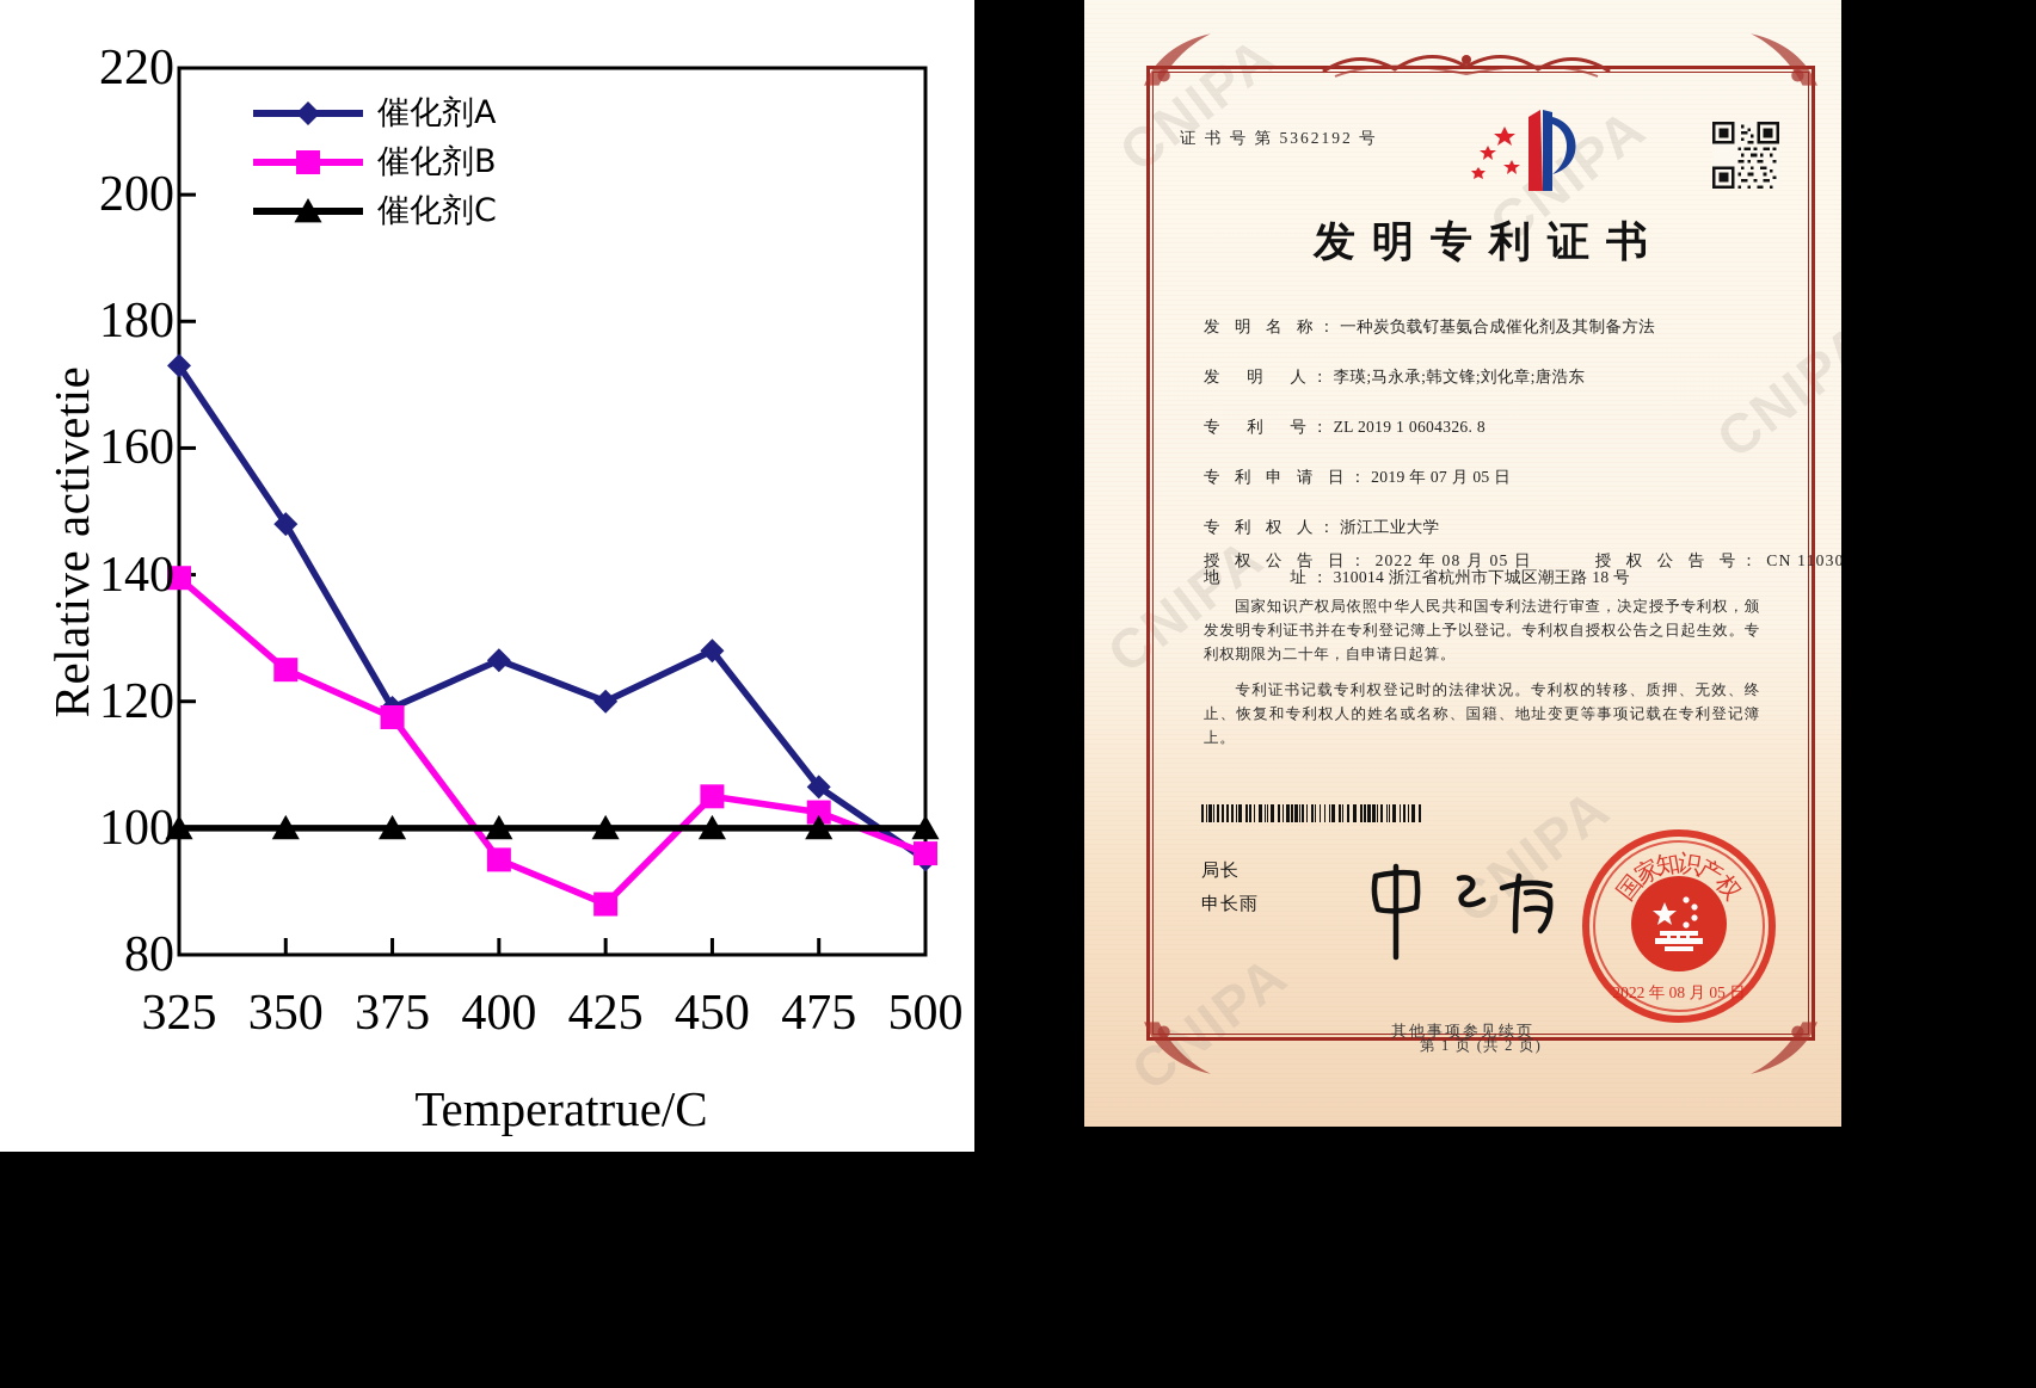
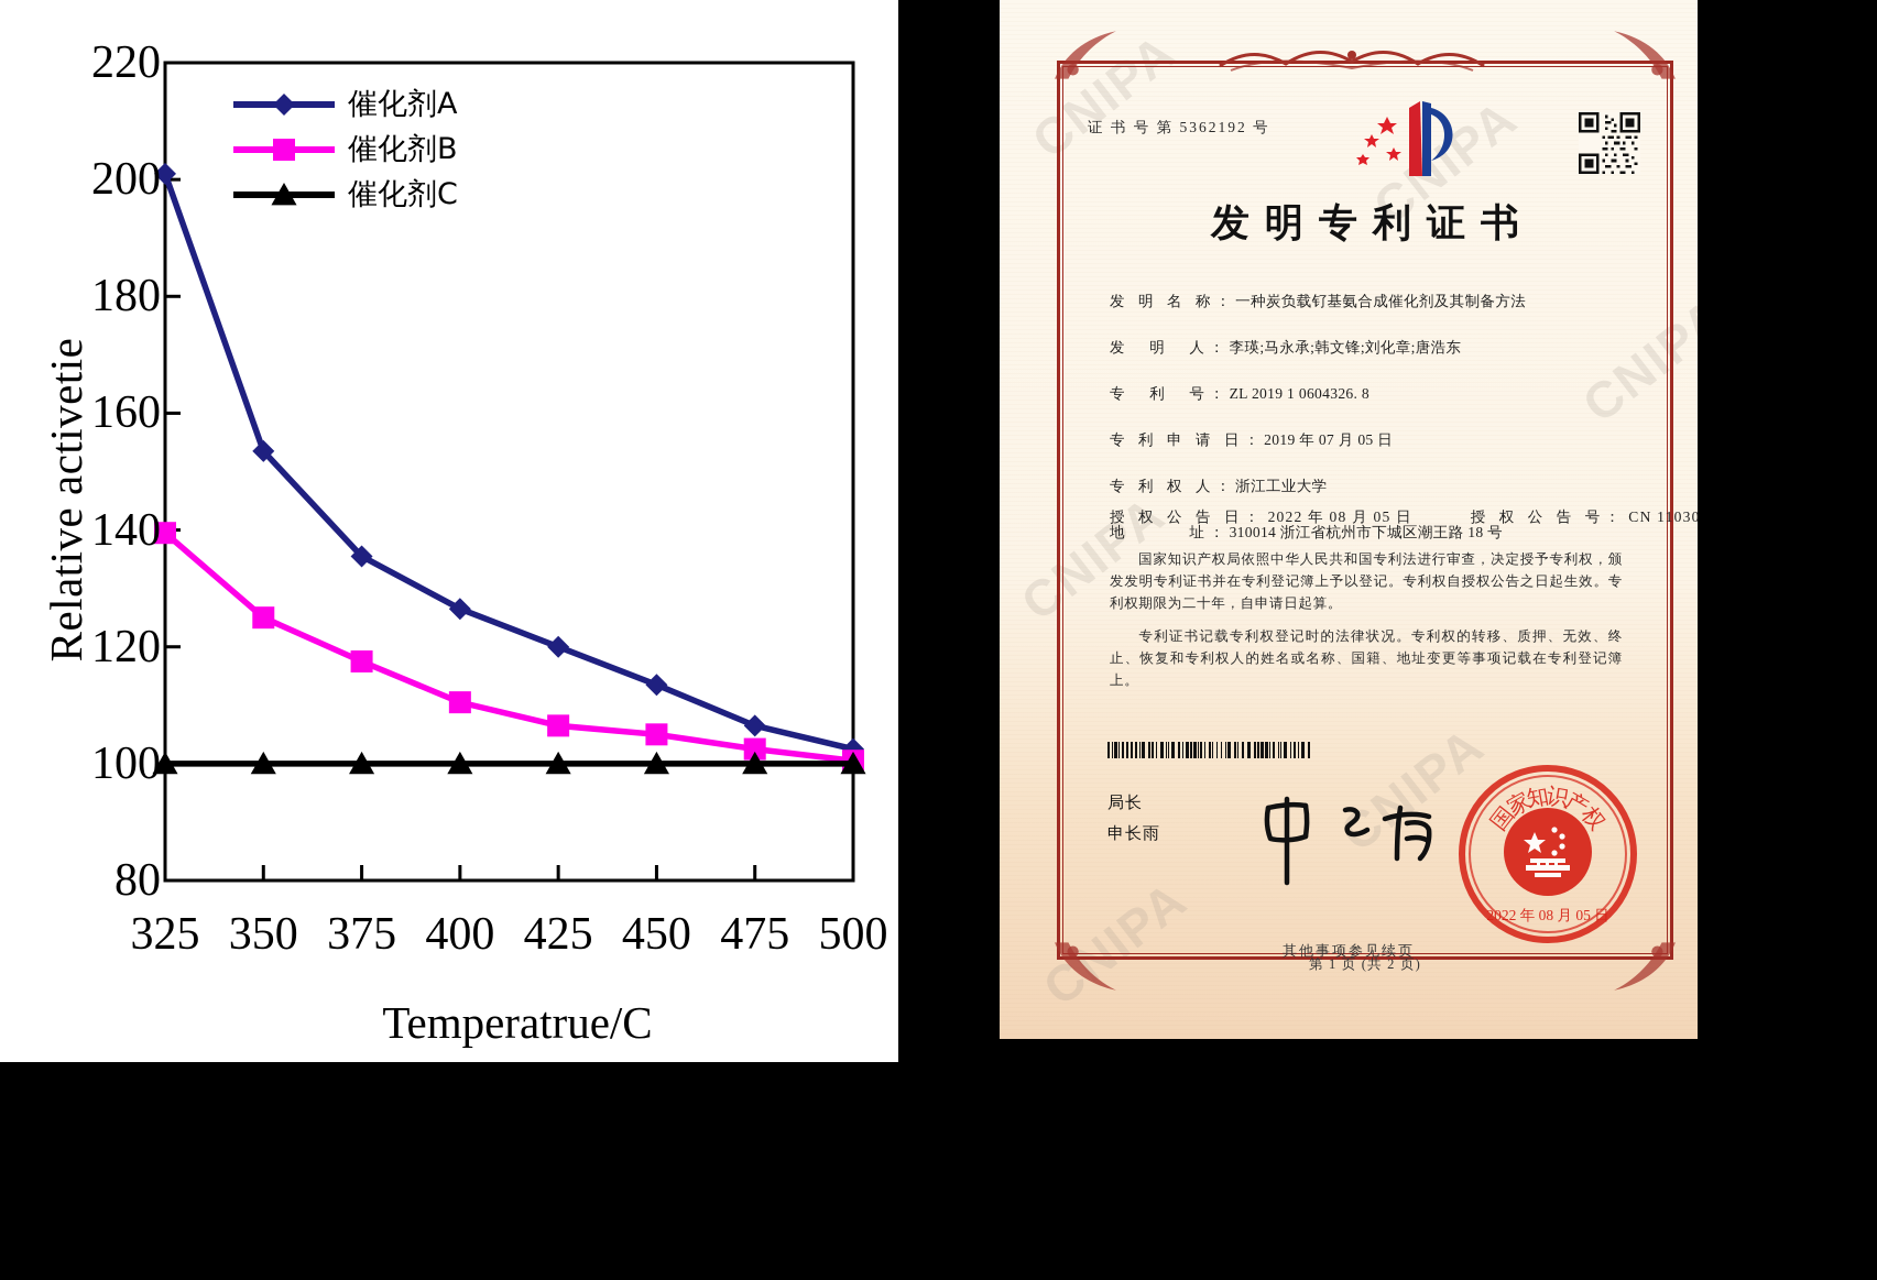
催化剂A/325: 173 -> 201
催化剂A/350: 148 -> 154
催化剂A/375: 119 -> 136
催化剂B/400: 95 -> 110
催化剂B/425: 88 -> 106
催化剂A/450: 128 -> 114
催化剂A/500: 95 -> 102
催化剂B/500: 96 -> 100
